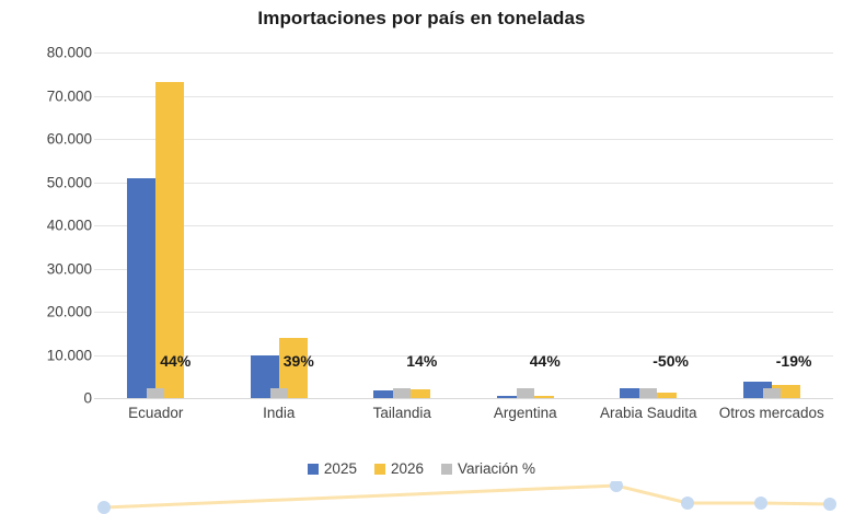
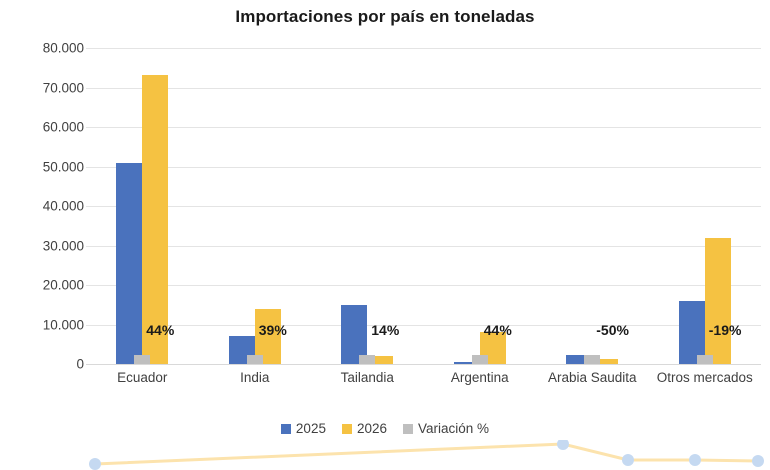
2025/India: 10000 -> 7000
2025/Tailandia: 2000 -> 15000
2026/Argentina: 1000 -> 8000
2025/Otros mercados: 4000 -> 16000
2026/Otros mercados: 3000 -> 32000
